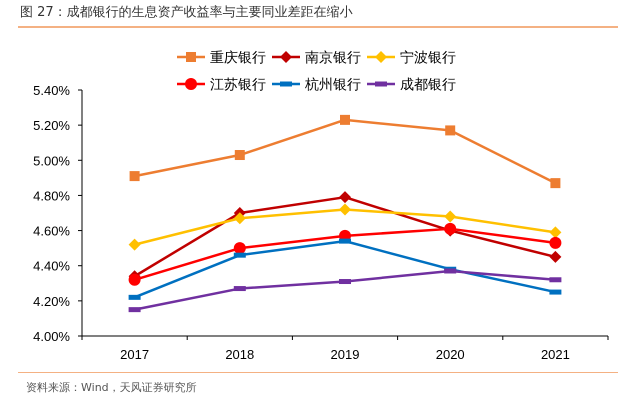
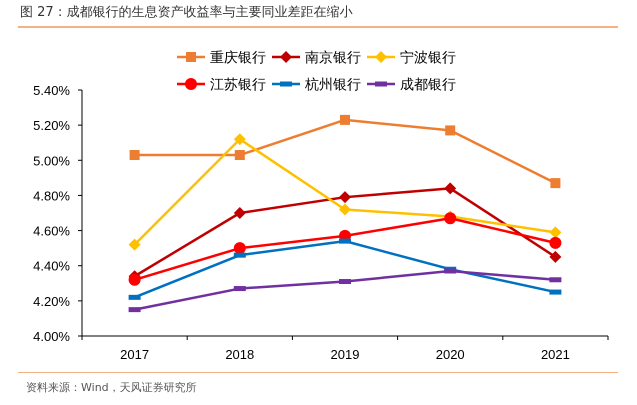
重庆银行/2017: 4.91% -> 5.03%
宁波银行/2018: 4.67% -> 5.12%
南京银行/2020: 4.60% -> 4.84%
江苏银行/2020: 4.61% -> 4.67%
